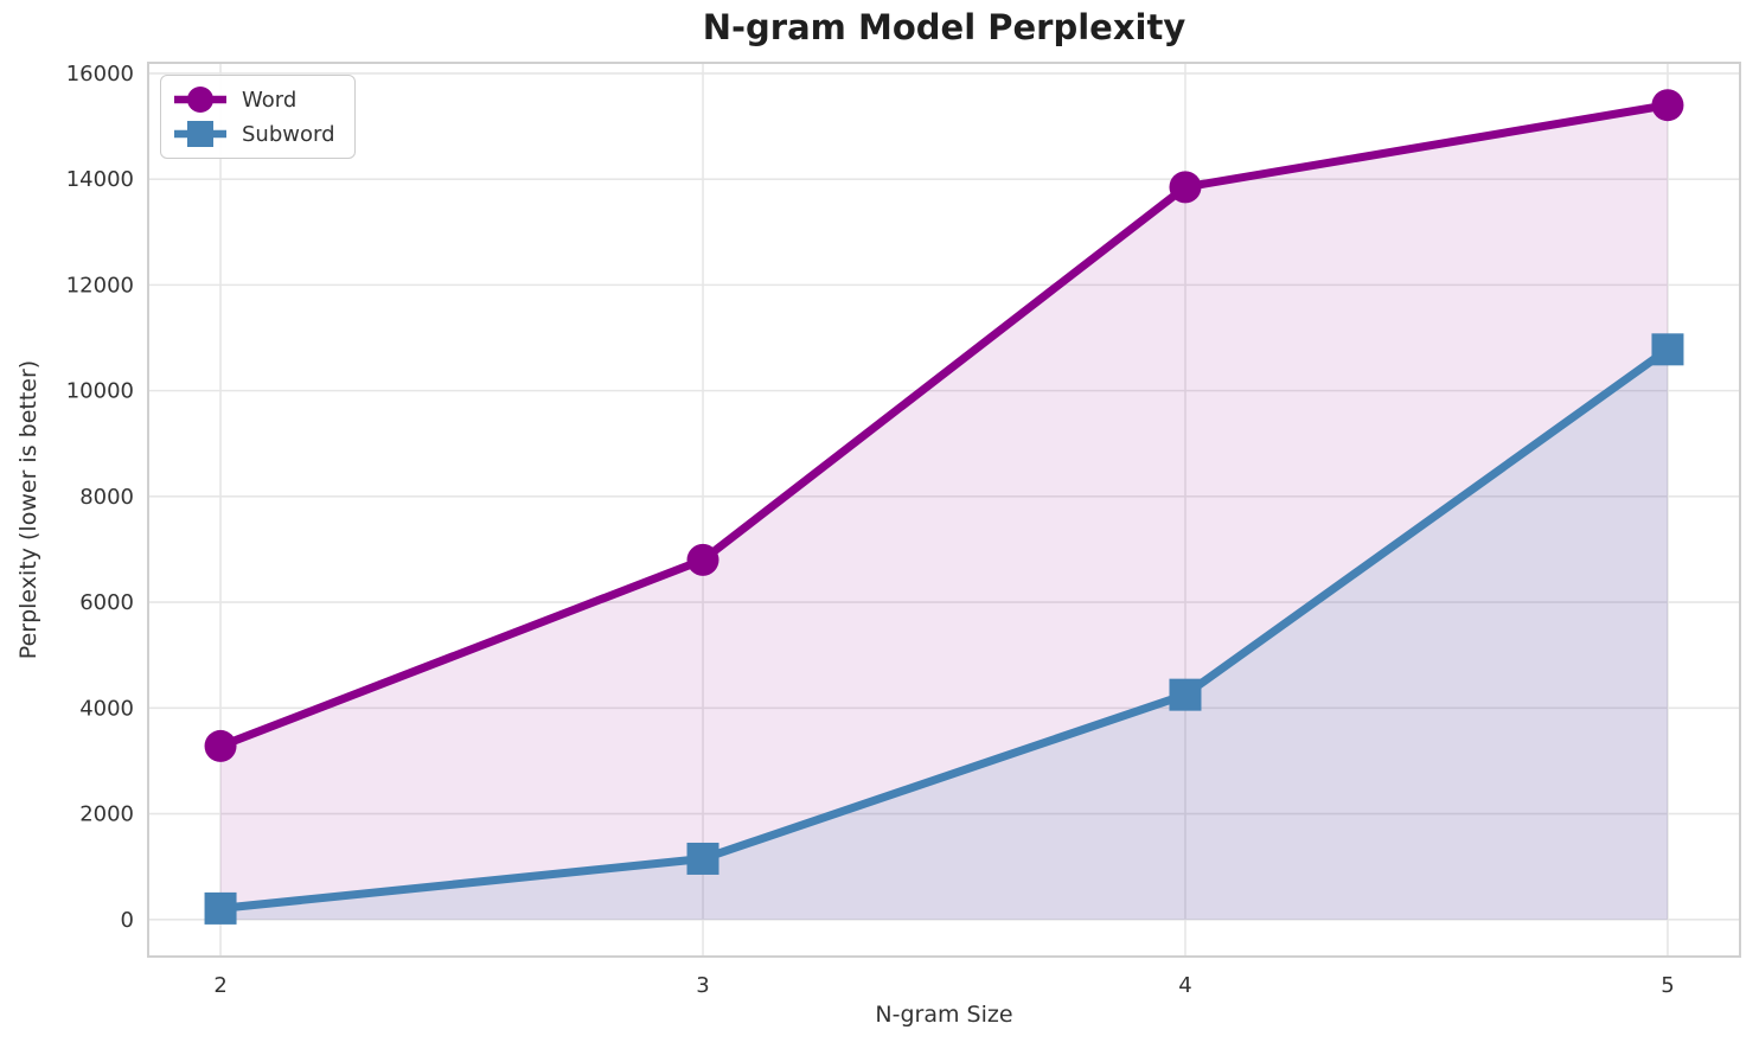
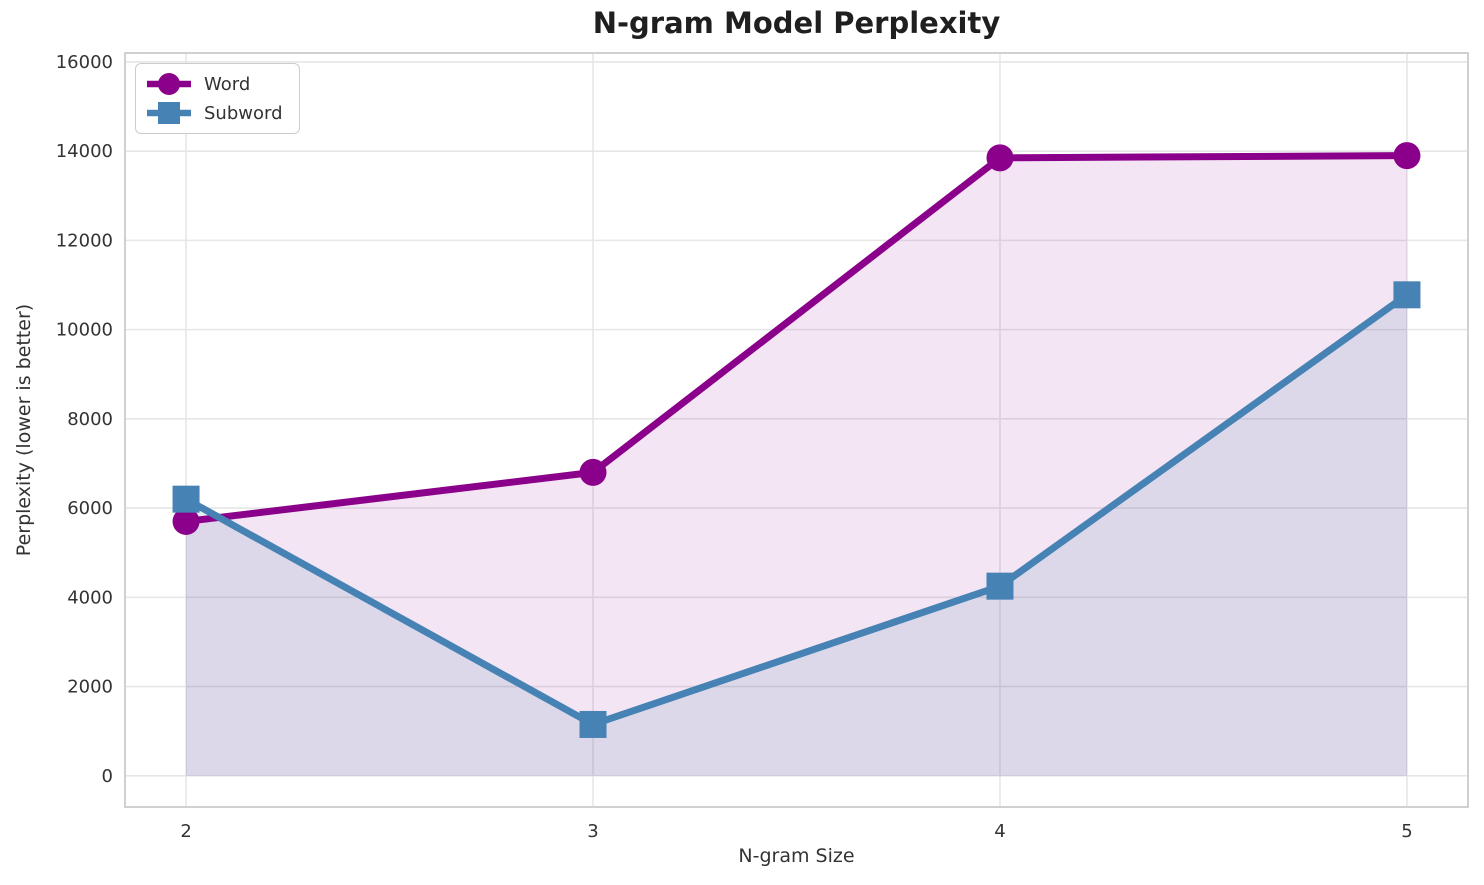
Word/2: 3300 -> 5700
Subword/2: 200 -> 6200
Word/5: 15400 -> 13900
